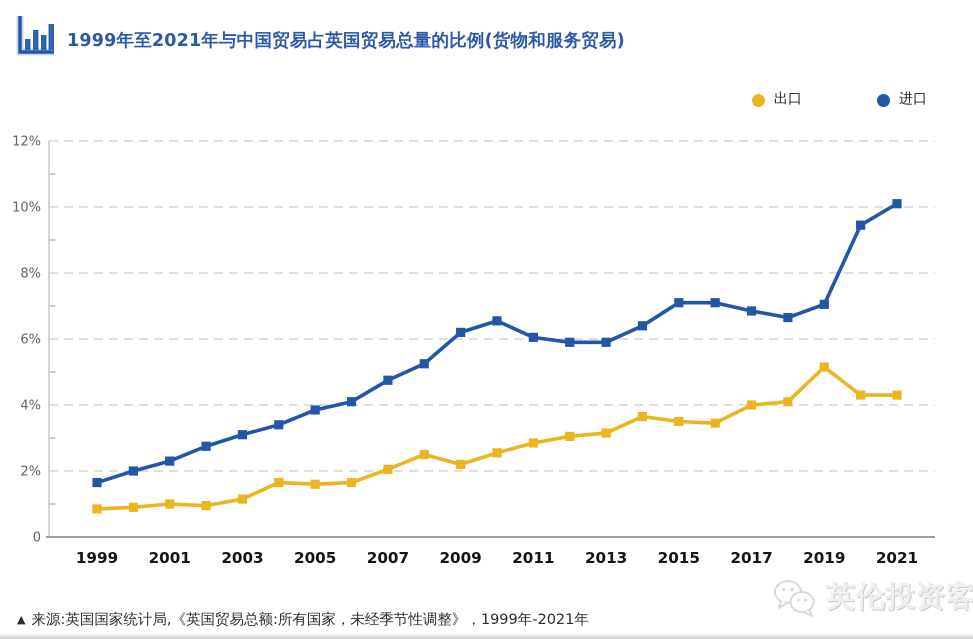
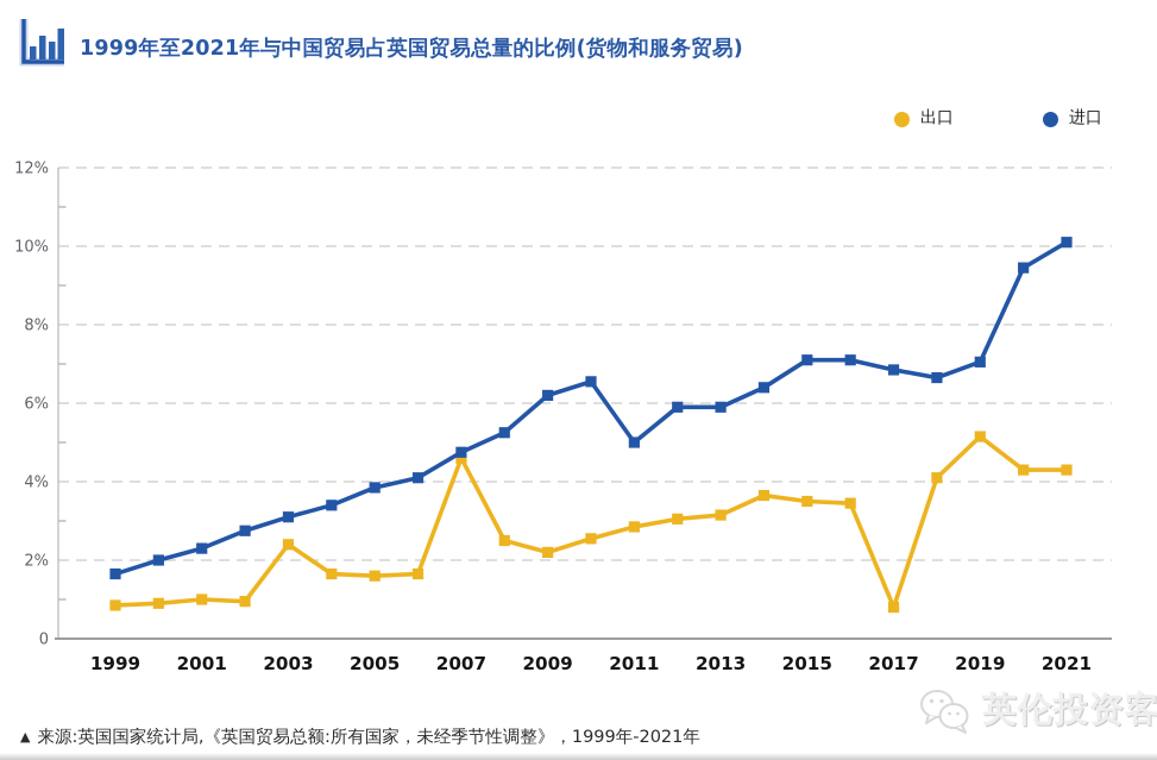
出口/2003: 1.1% -> 2.4%
出口/2007: 2.0% -> 4.6%
进口/2011: 6.0% -> 5.0%
出口/2017: 4.0% -> 0.8%
